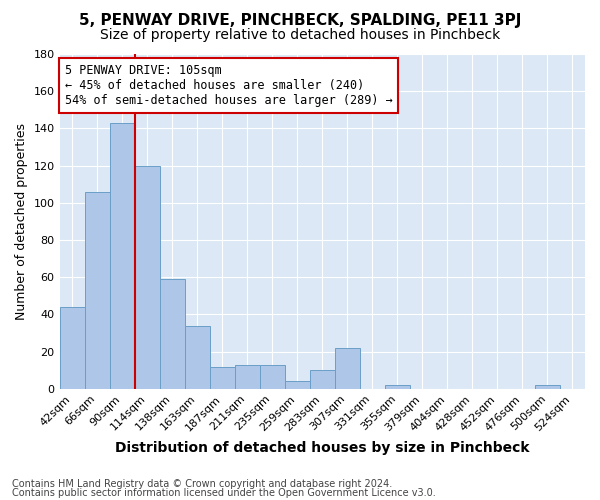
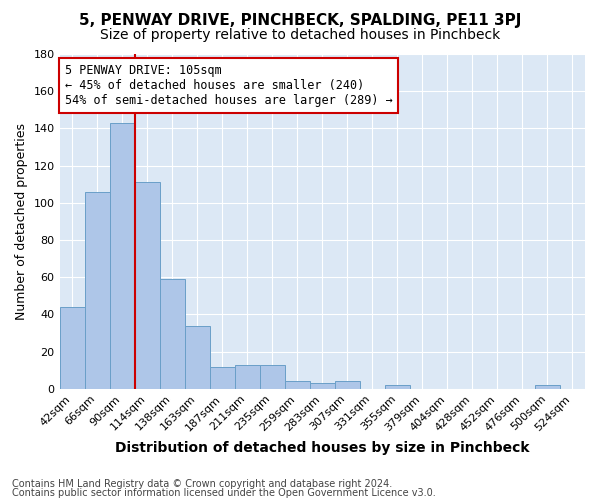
114sqm: 120 -> 111
283sqm: 10 -> 3
307sqm: 22 -> 4
